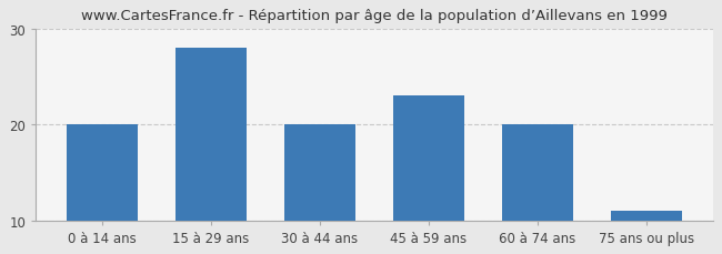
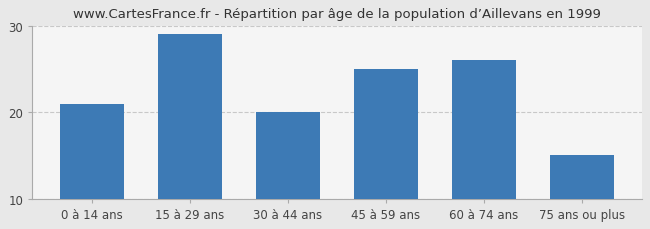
0 à 14 ans: 20 -> 21
15 à 29 ans: 28 -> 29
45 à 59 ans: 23 -> 25
60 à 74 ans: 20 -> 26
75 ans ou plus: 11 -> 15
